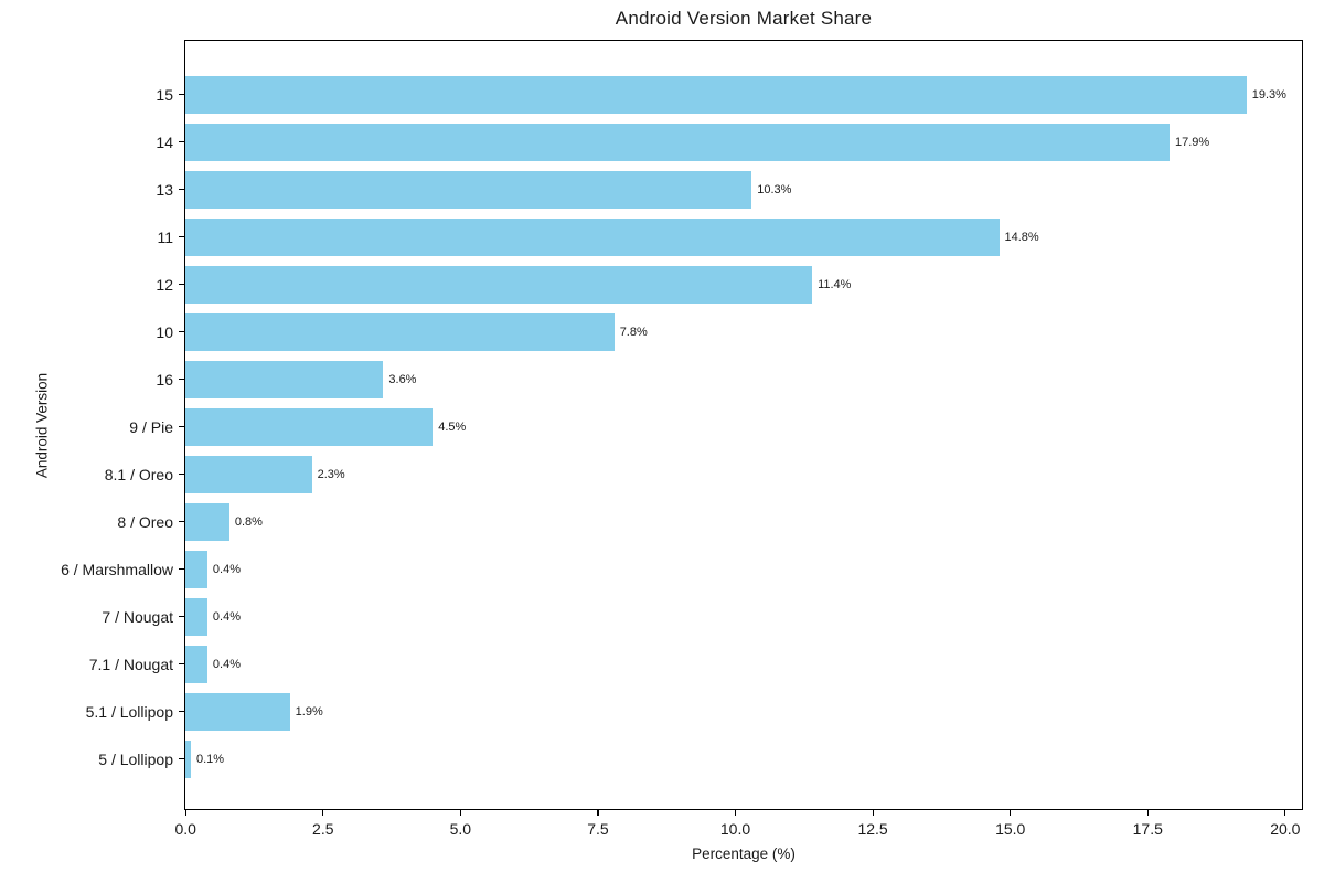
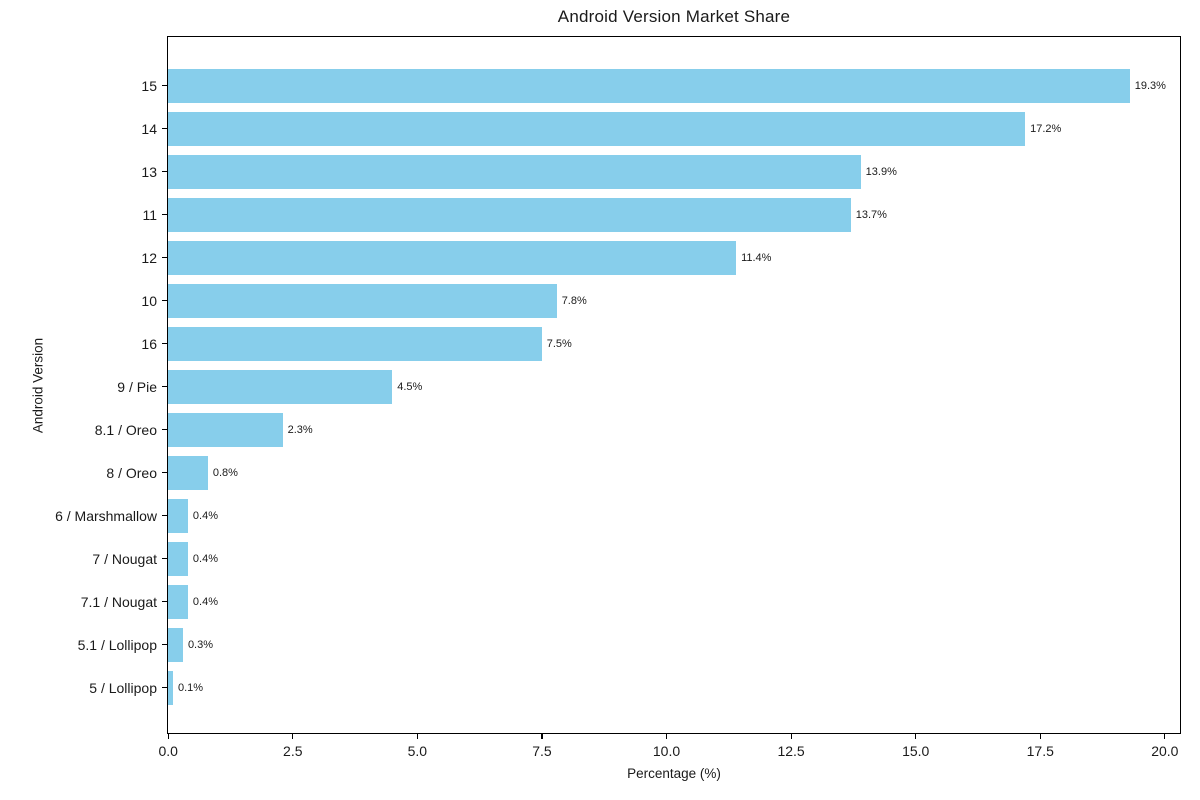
14: 17.9% -> 17.2%
13: 10.3% -> 13.9%
11: 14.8% -> 13.7%
16: 3.6% -> 7.5%
5.1 / Lollipop: 1.9% -> 0.3%
